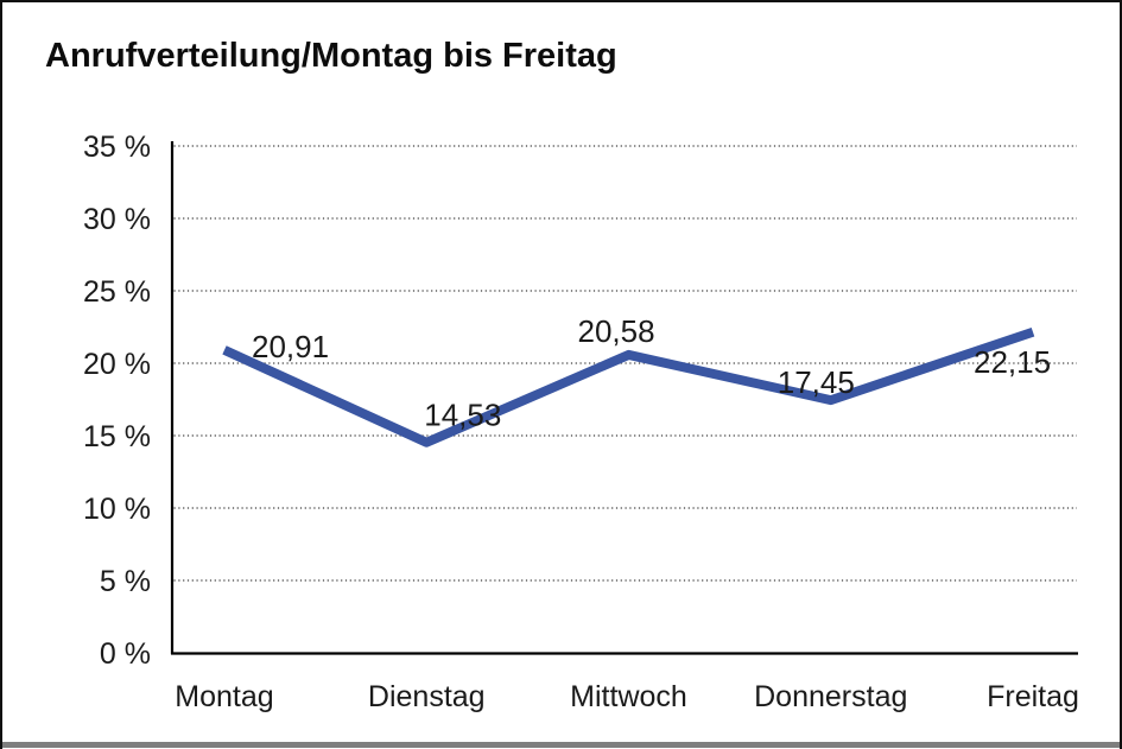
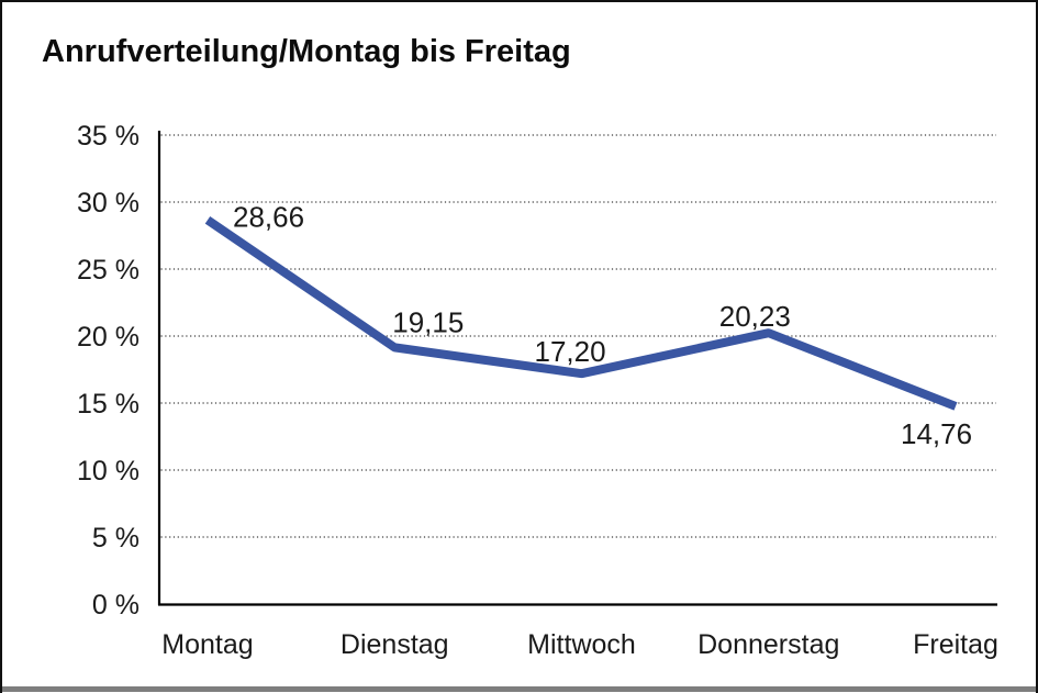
Montag: 20,91 -> 28,66
Dienstag: 14,53 -> 19,15
Mittwoch: 20,58 -> 17,20
Donnerstag: 17,45 -> 20,23
Freitag: 22,15 -> 14,76
